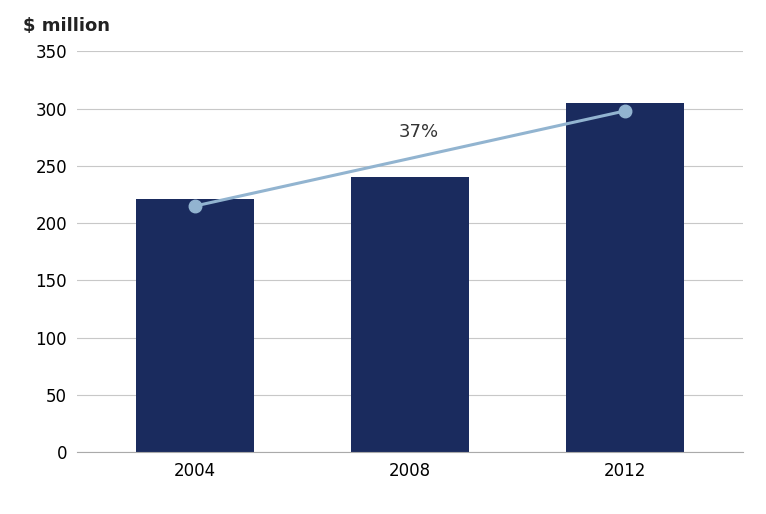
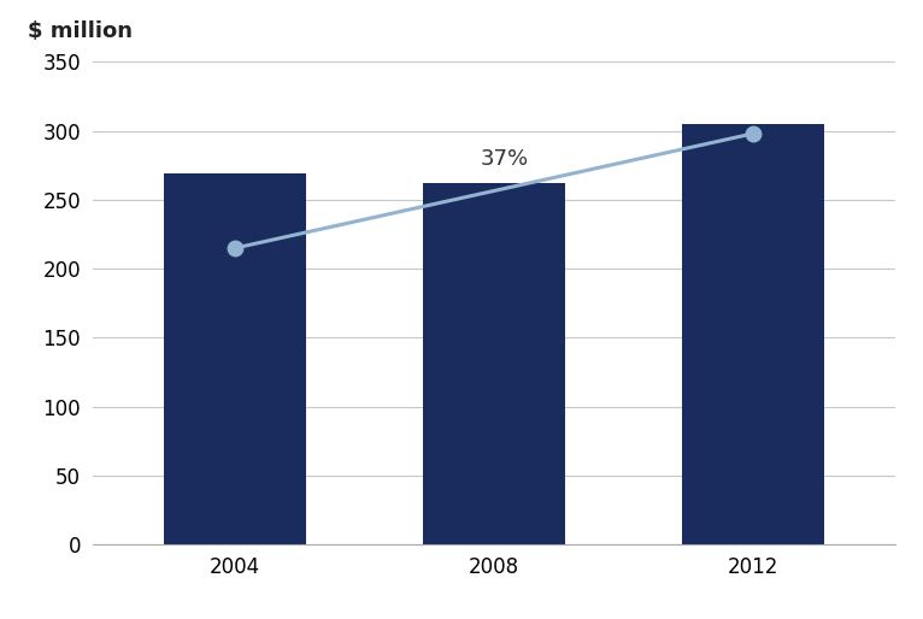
2004: 221 -> 269
2008: 240 -> 262
